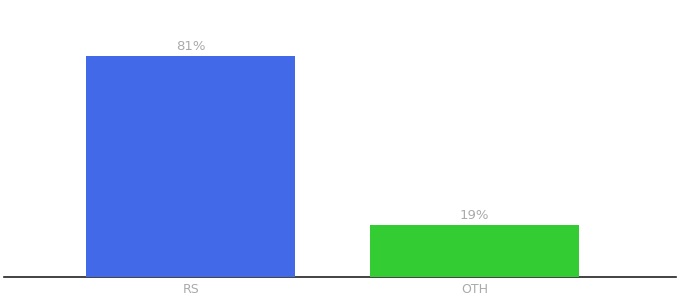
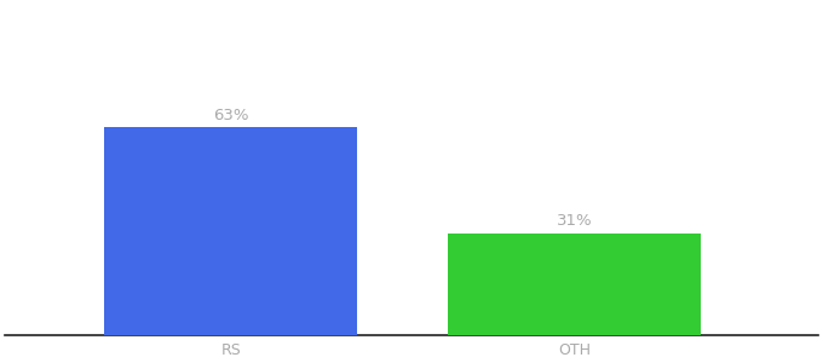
RS: 81% -> 63%
OTH: 19% -> 31%
